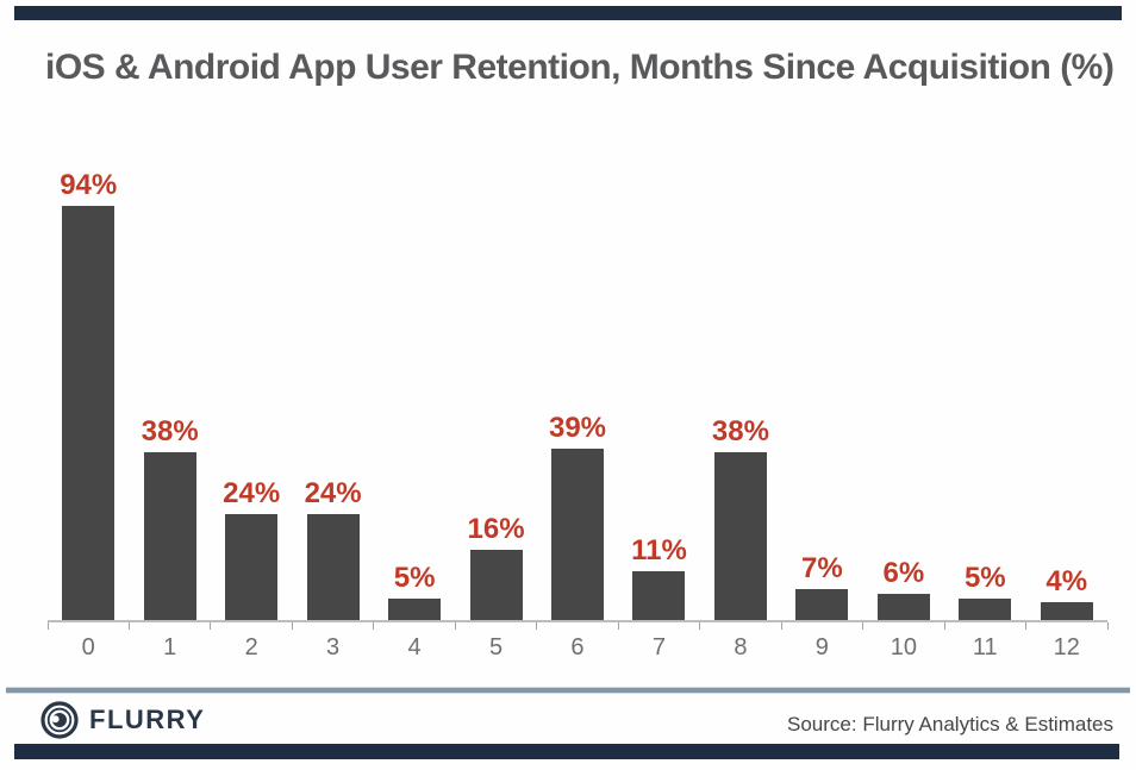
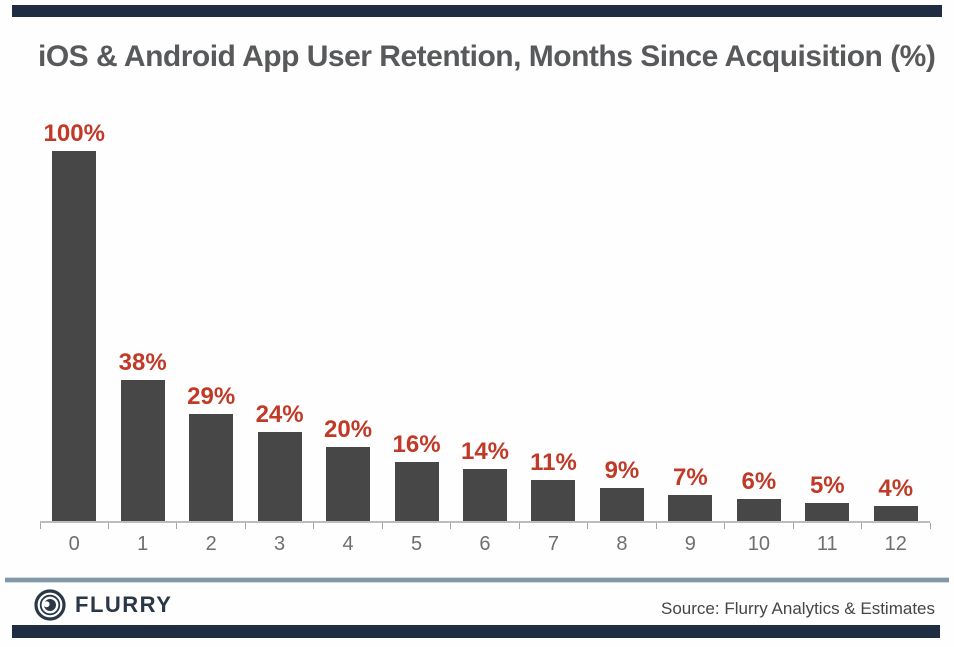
0: 94% -> 100%
2: 24% -> 29%
4: 5% -> 20%
6: 39% -> 14%
8: 38% -> 9%
